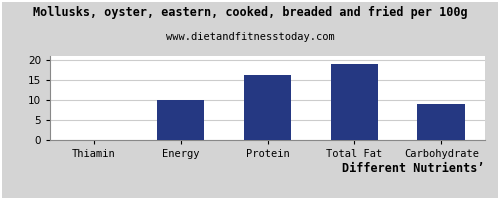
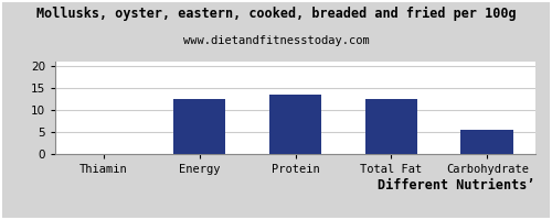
Energy: 10.0 -> 12.5
Protein: 16.2 -> 13.5
Total Fat: 19.0 -> 12.5
Carbohydrate: 9.0 -> 5.5
